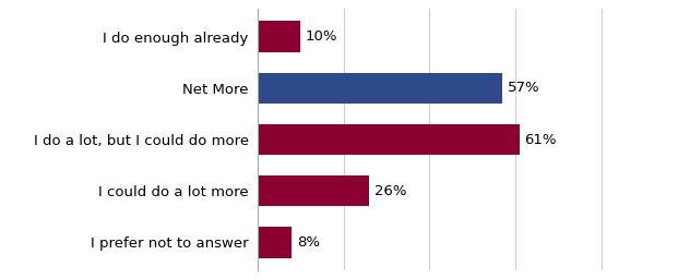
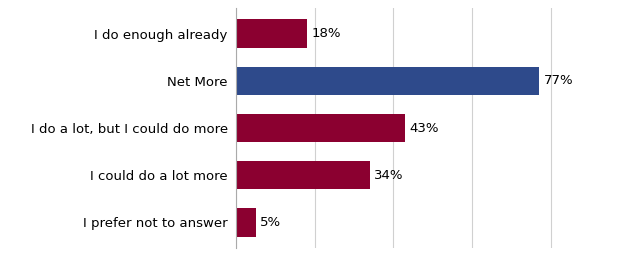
I do enough already: 10% -> 18%
Net More: 57% -> 77%
I do a lot, but I could do more: 61% -> 43%
I could do a lot more: 26% -> 34%
I prefer not to answer: 8% -> 5%
